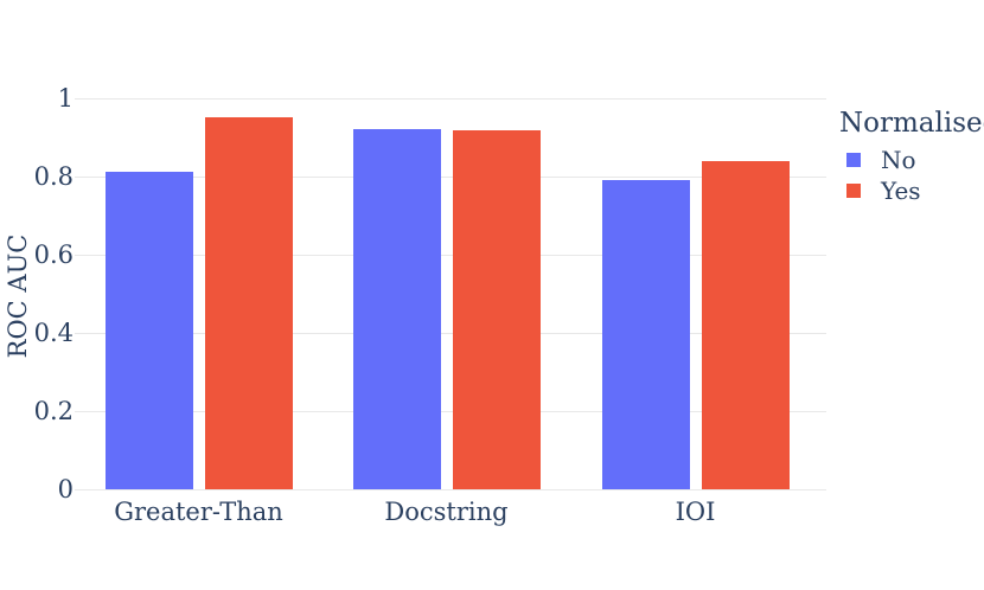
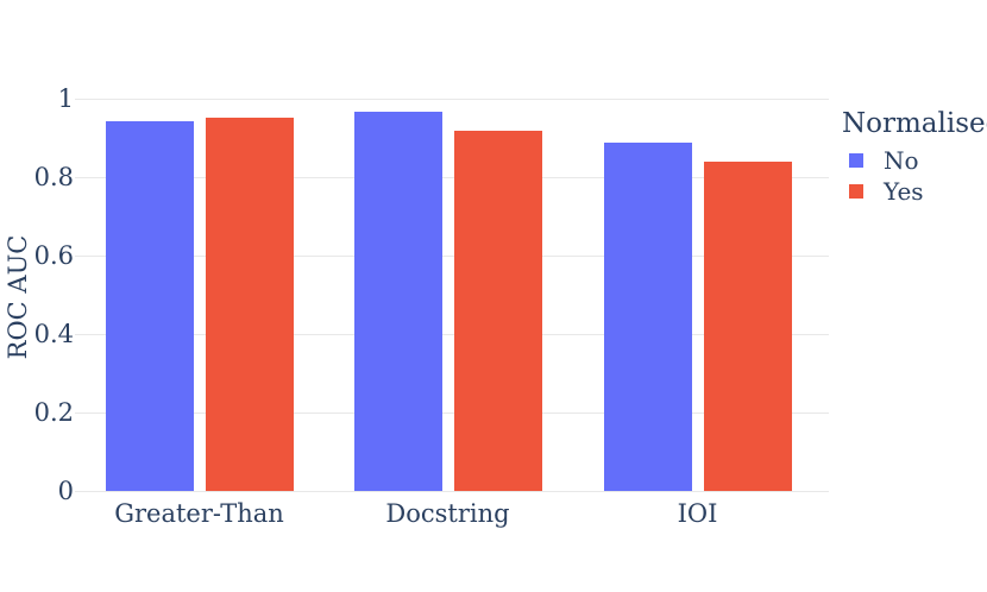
No/Greater-Than: 0.81 -> 0.94
No/Docstring: 0.92 -> 0.96
No/IOI: 0.79 -> 0.89
